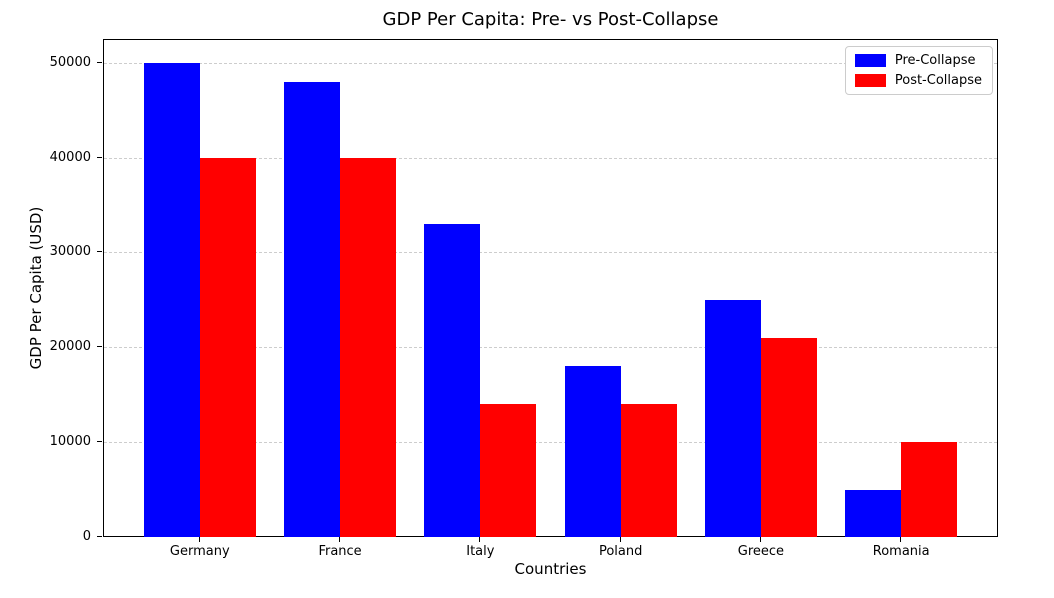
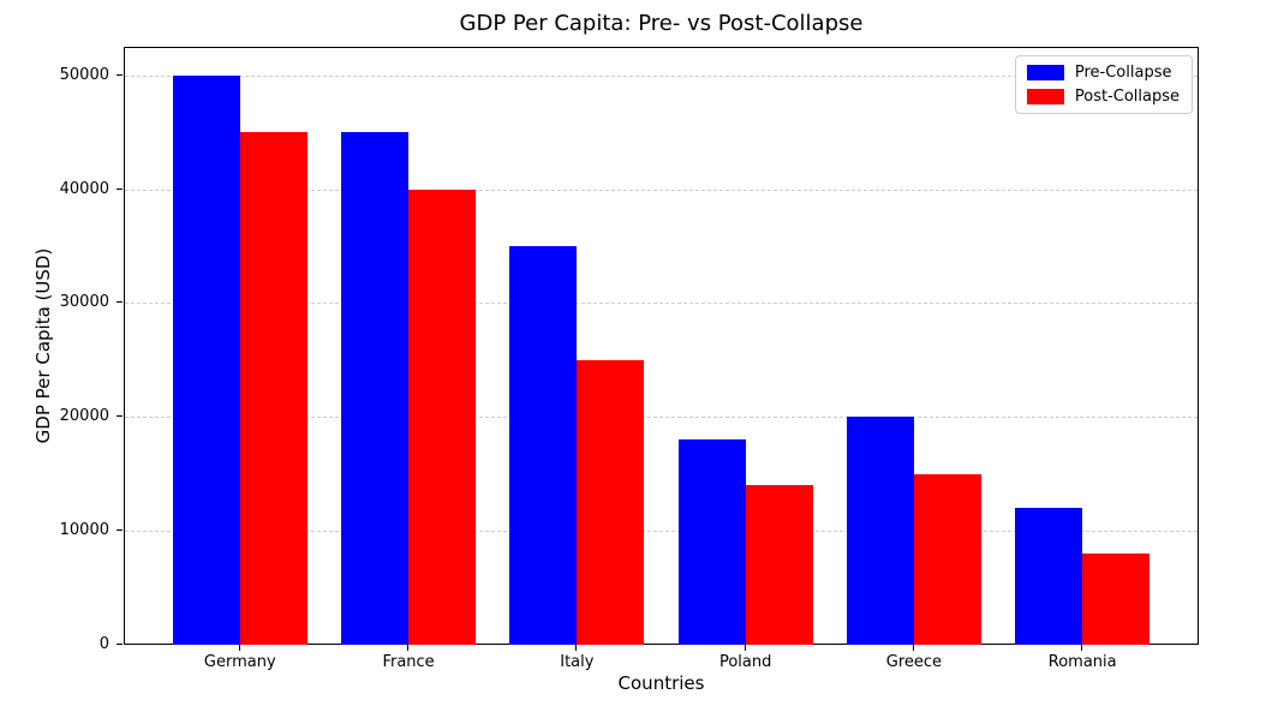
Post-Collapse/Germany: 40000 -> 45000
Pre-Collapse/France: 48000 -> 45000
Pre-Collapse/Italy: 33000 -> 35000
Post-Collapse/Italy: 14000 -> 25000
Pre-Collapse/Greece: 25000 -> 20000
Post-Collapse/Greece: 21000 -> 15000
Pre-Collapse/Romania: 5000 -> 12000
Post-Collapse/Romania: 10000 -> 8000
